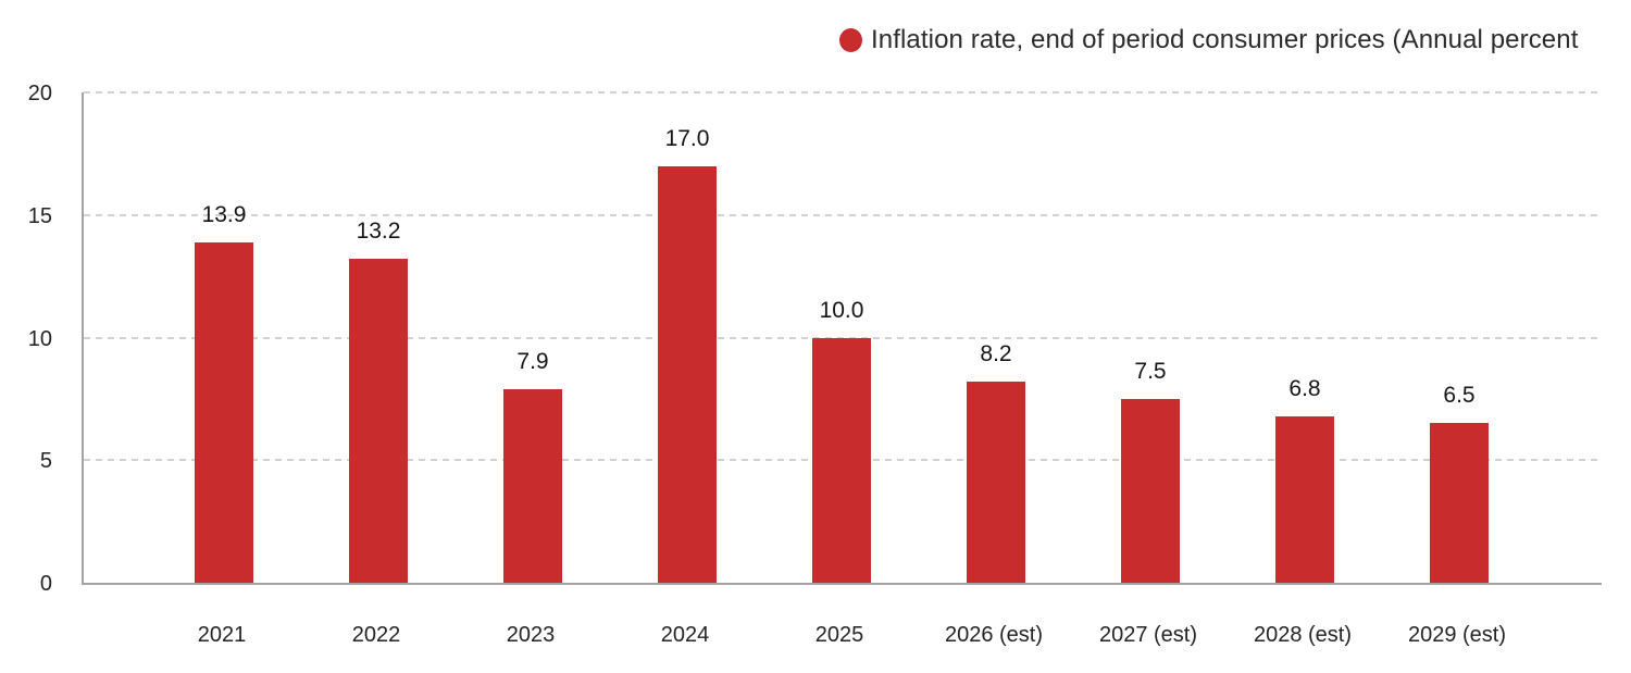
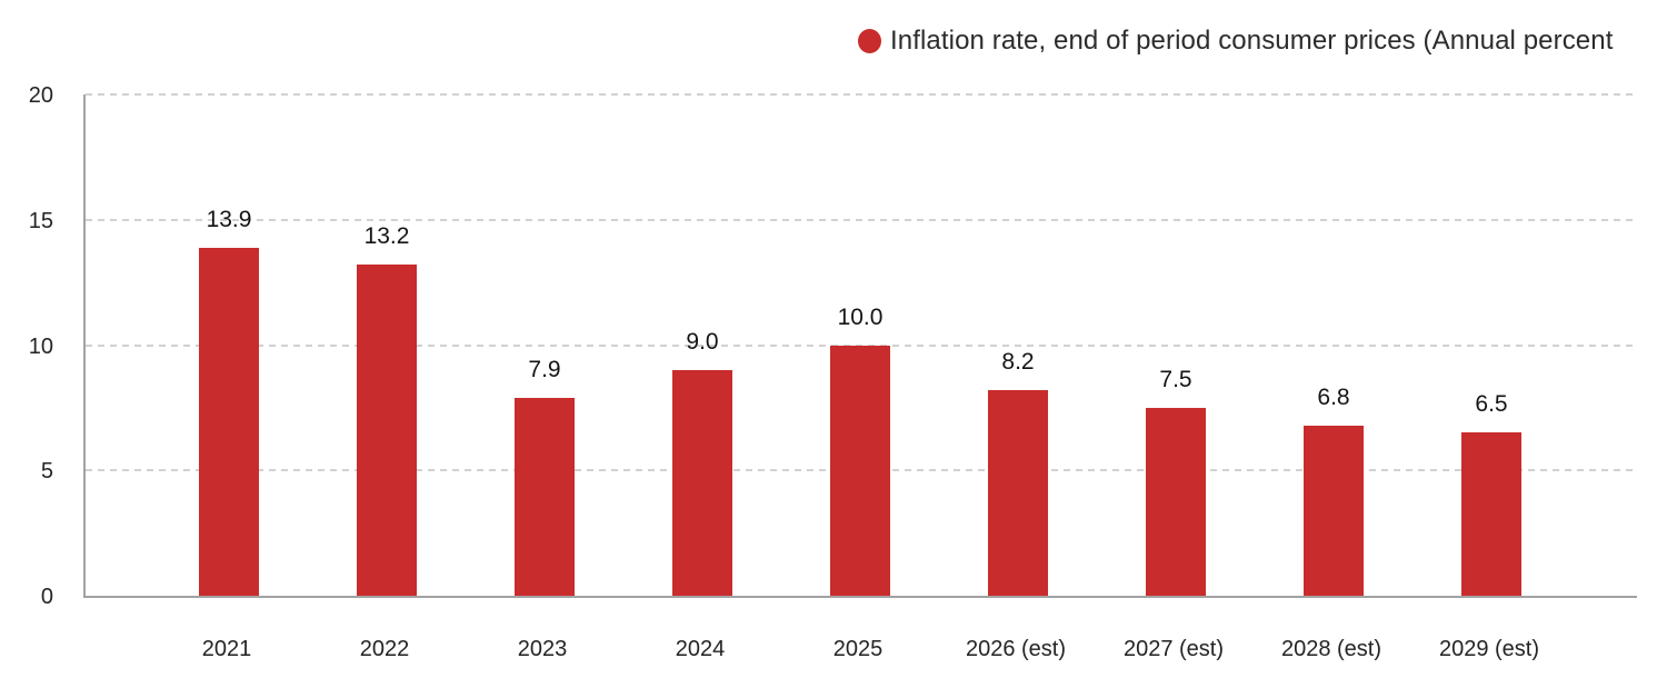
2024: 17.0 -> 9.0
